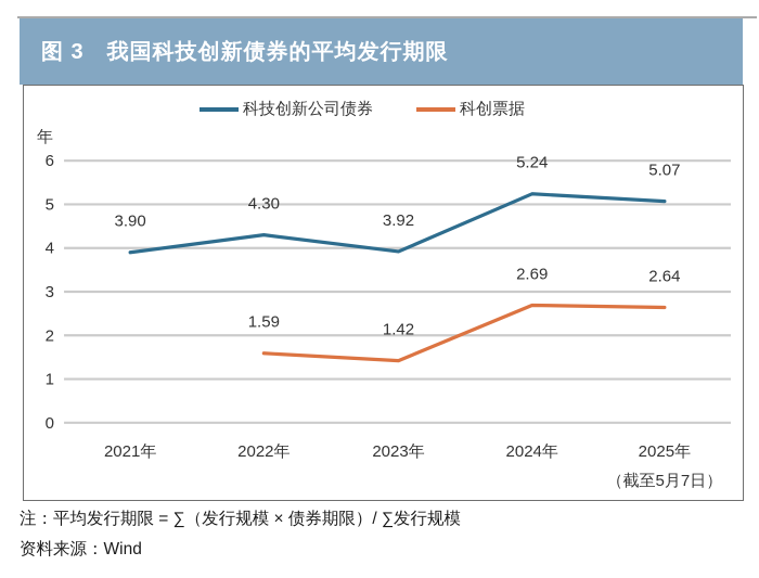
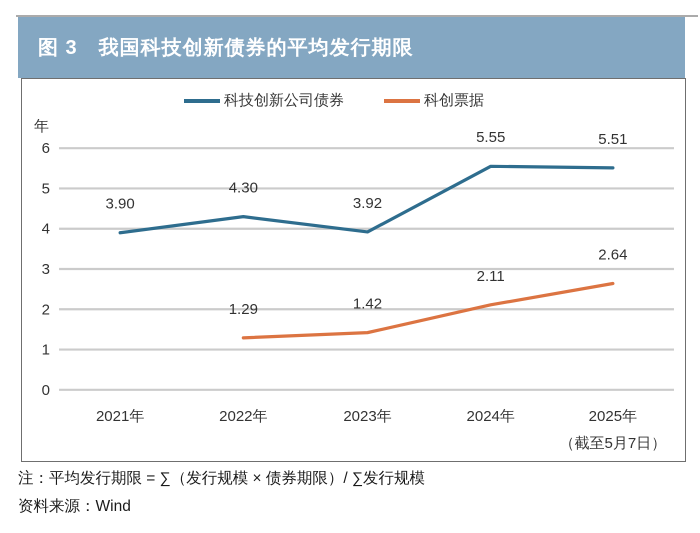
科创票据/2022年: 1.59 -> 1.29
科技创新公司债券/2024年: 5.24 -> 5.55
科创票据/2024年: 2.69 -> 2.11
科技创新公司债券/2025年: 5.07 -> 5.51
